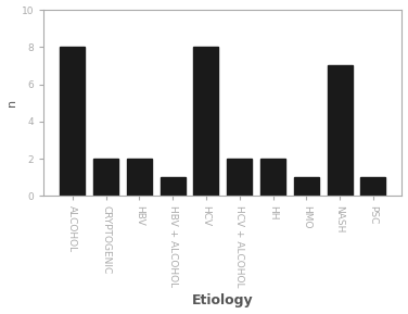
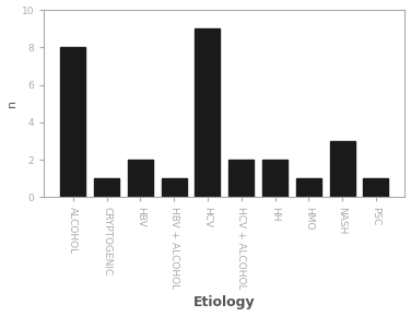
CRYPTOGENIC: 2 -> 1
HCV: 8 -> 9
NASH: 7 -> 3
